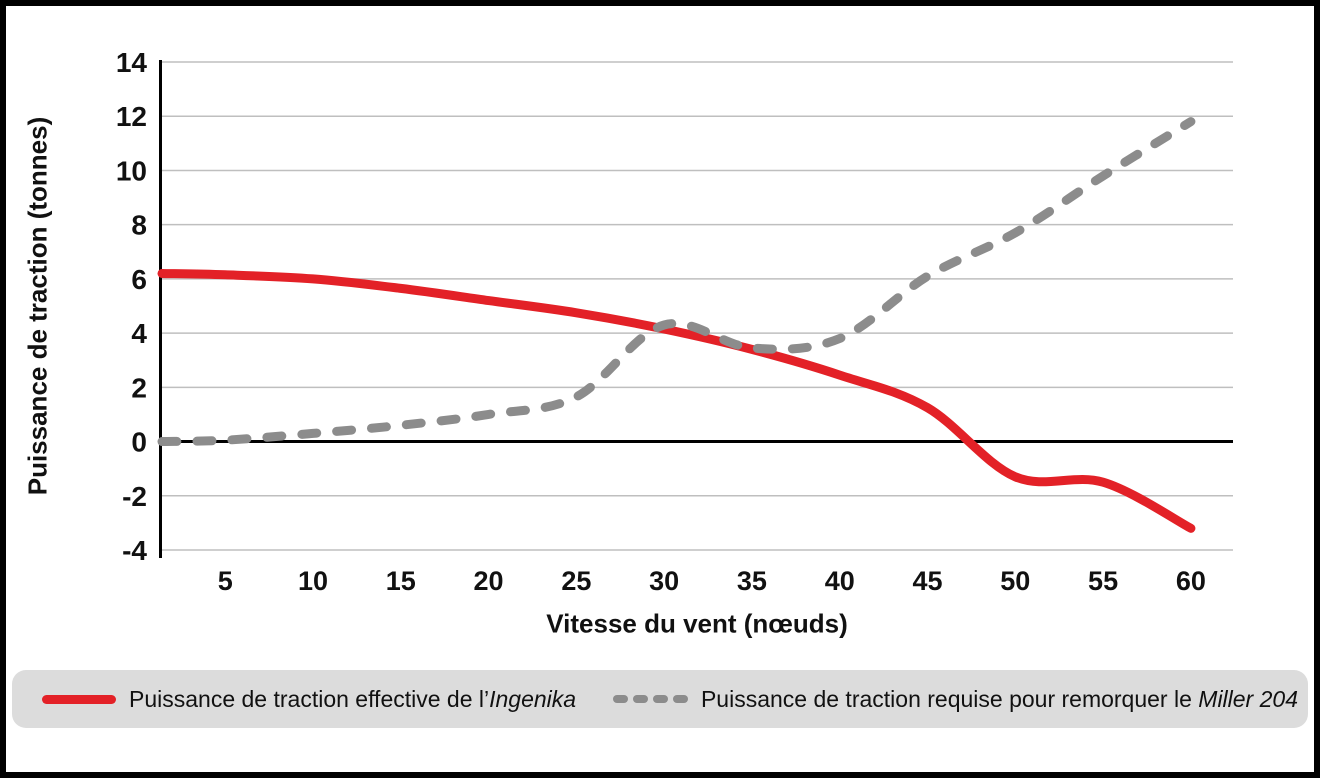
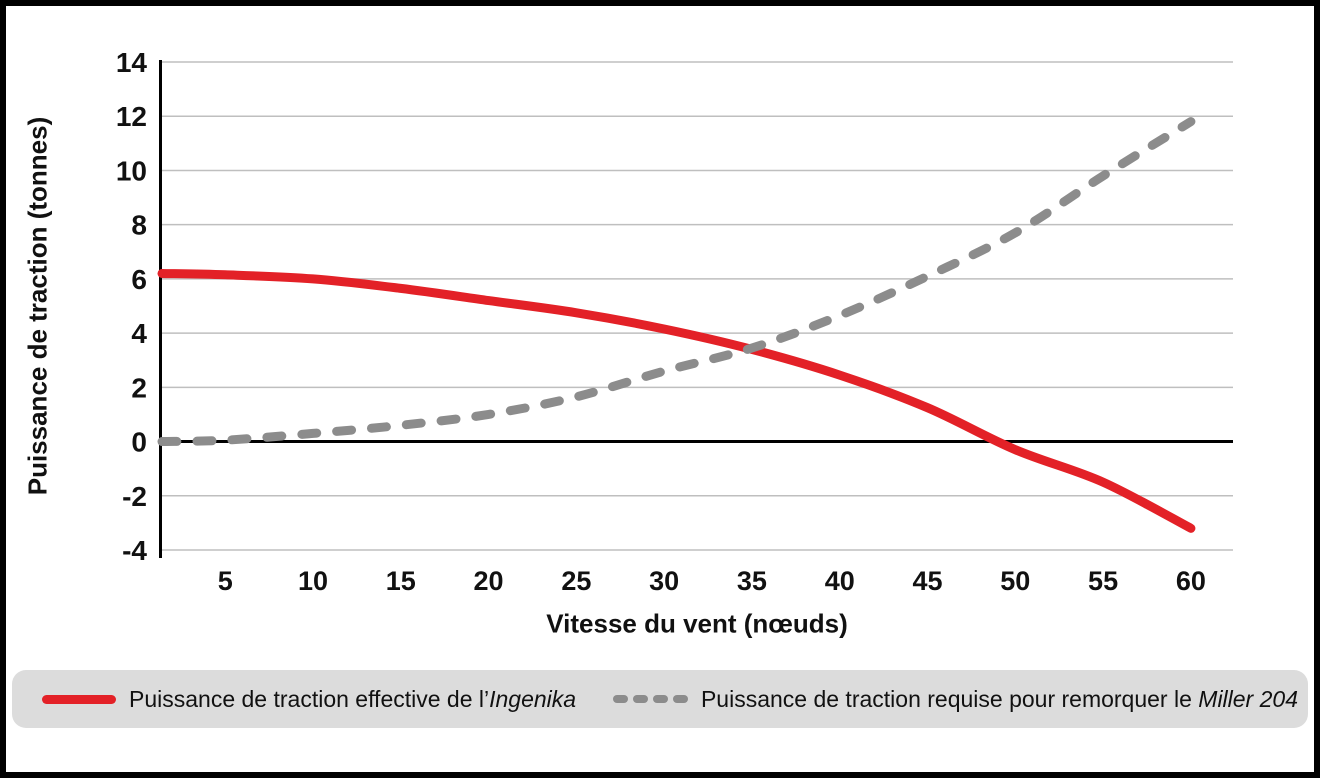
Puissance de traction requise pour remorquer le Miller 204/30: 4.3 -> 2.6
Puissance de traction requise pour remorquer le Miller 204/40: 3.8 -> 4.7
Puissance de traction effective de l’Ingenika/50: -1.3 -> -0.3
